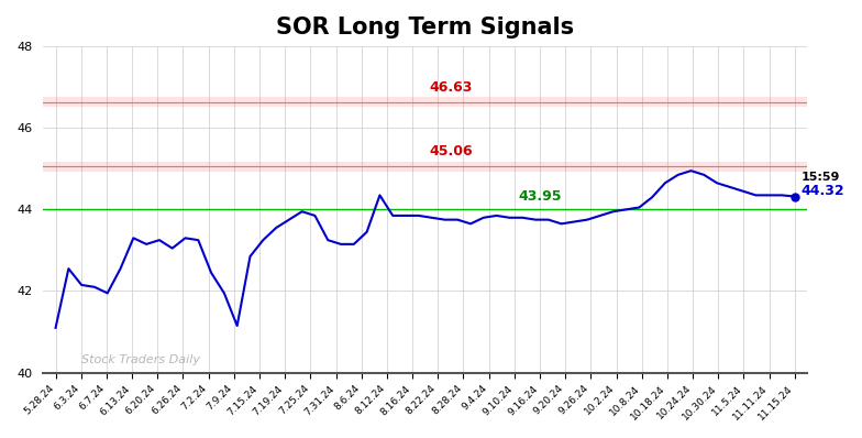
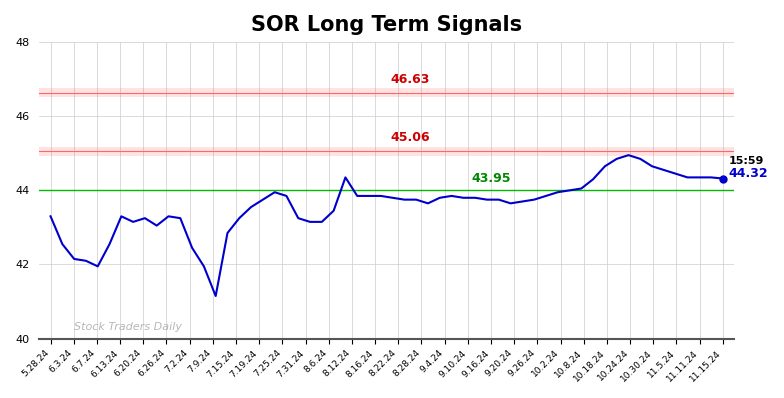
5.28.24: 41.10 -> 43.30
